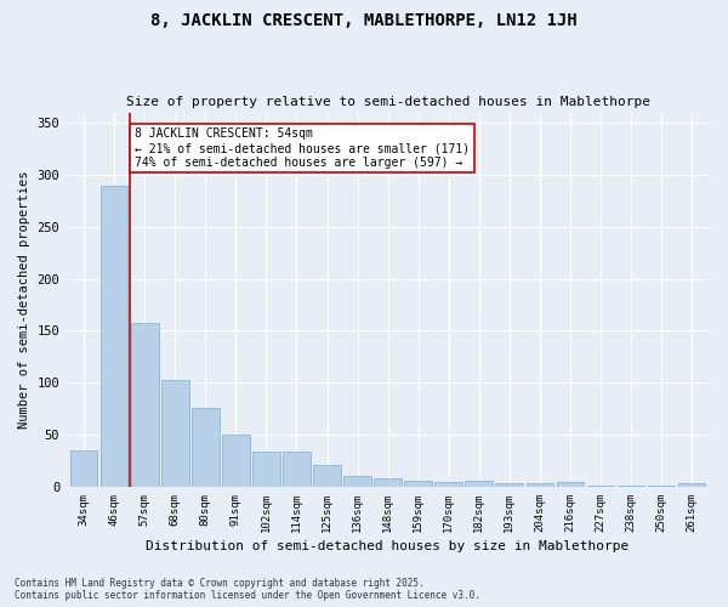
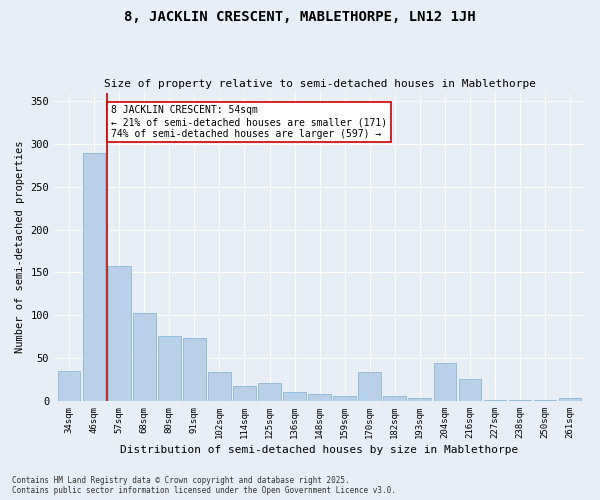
91sqm: 50 -> 74
114sqm: 34 -> 18
170sqm: 5 -> 34
204sqm: 3 -> 44
216sqm: 5 -> 26
